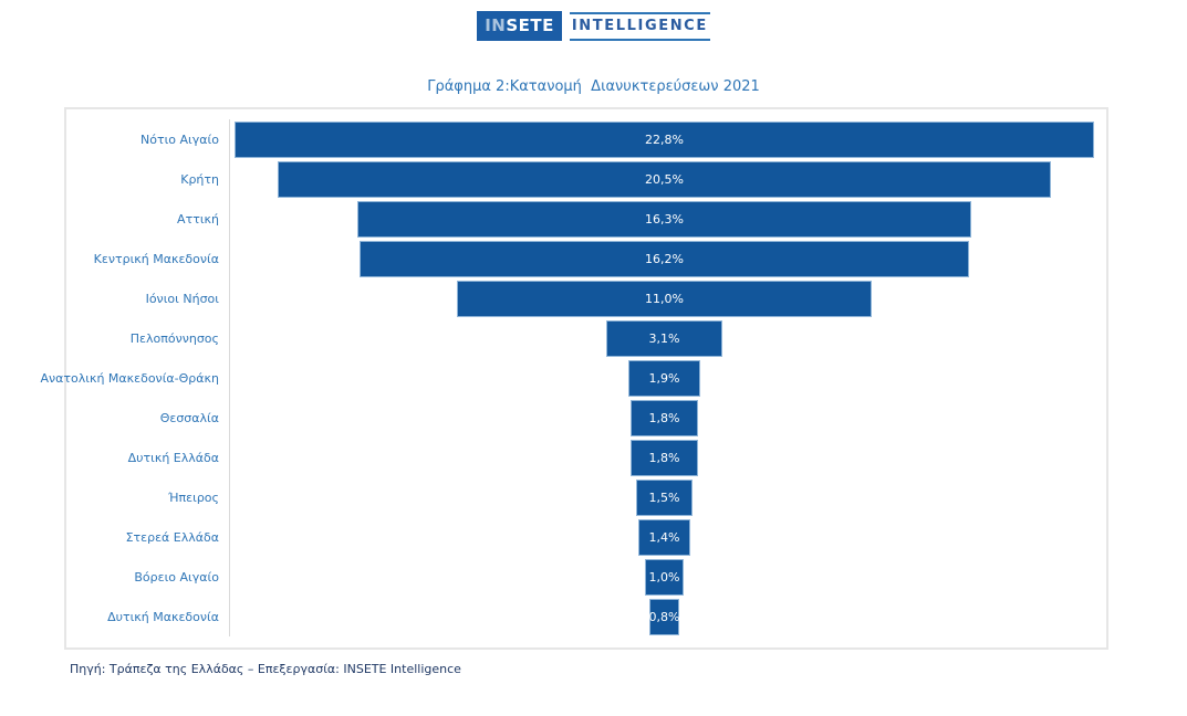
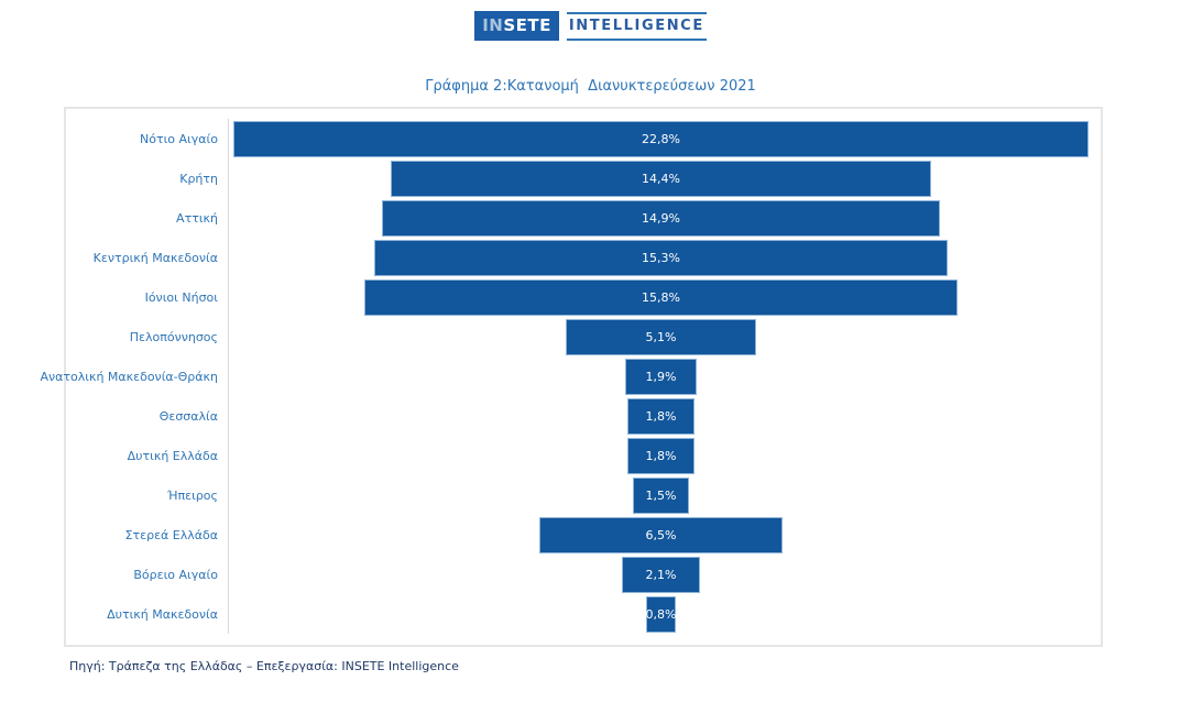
Κρήτη: 20,5% -> 14,4%
Αττική: 16,3% -> 14,9%
Κεντρική Μακεδονία: 16,2% -> 15,3%
Ιόνιοι Νήσοι: 11,0% -> 15,8%
Πελοπόννησος: 3,1% -> 5,1%
Στερεά Ελλάδα: 1,4% -> 6,5%
Βόρειο Αιγαίο: 1,0% -> 2,1%
